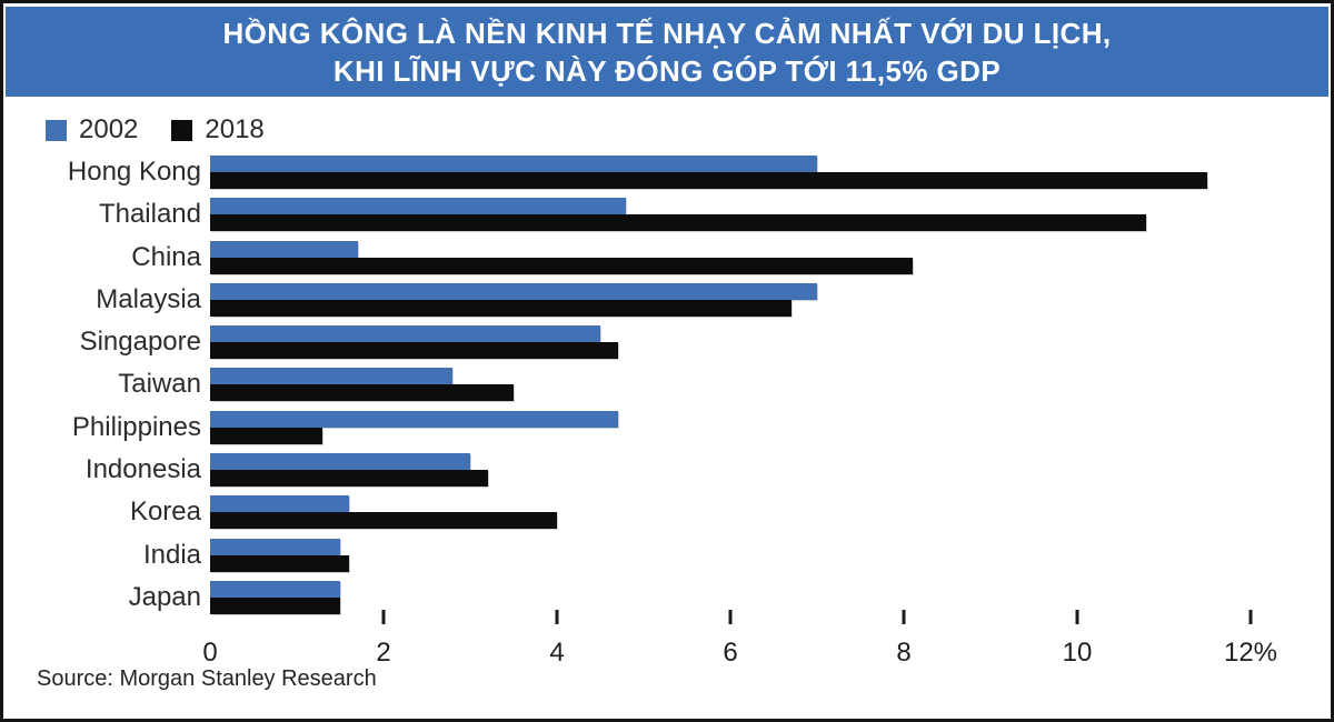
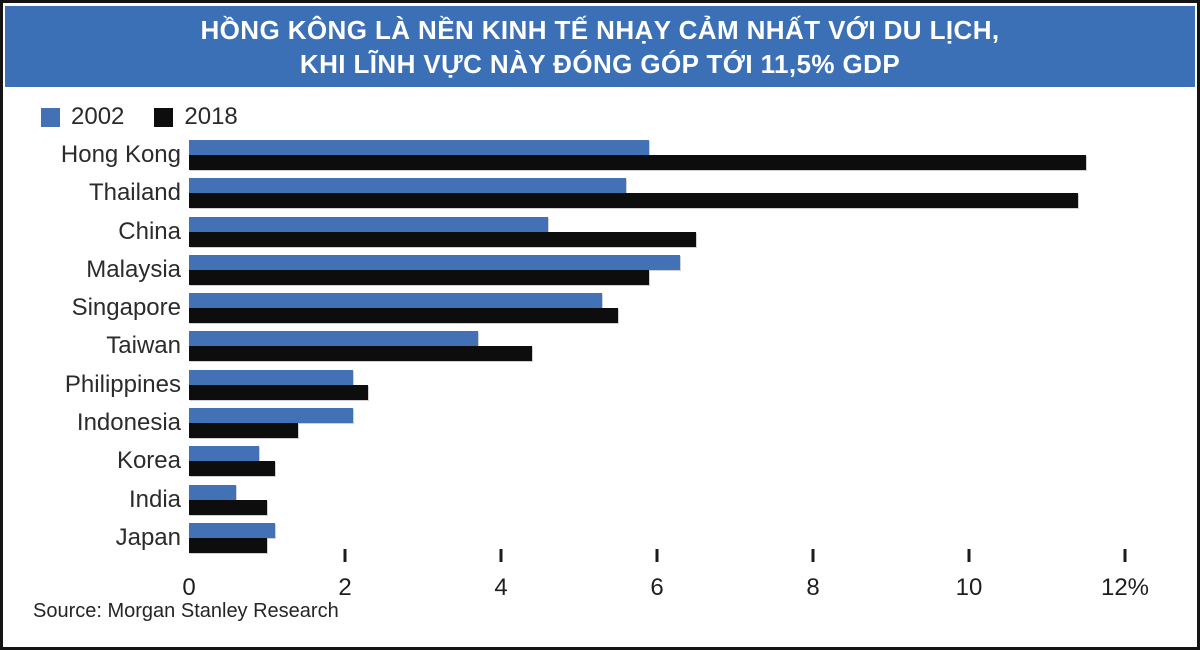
2002/Hong Kong: 7.0% -> 5.9%
2002/Thailand: 4.8% -> 5.6%
2018/Thailand: 10.8% -> 11.4%
2002/China: 1.7% -> 4.6%
2018/China: 8.1% -> 6.5%
2002/Malaysia: 7.0% -> 6.3%
2018/Malaysia: 6.7% -> 5.9%
2002/Singapore: 4.5% -> 5.3%
2018/Singapore: 4.7% -> 5.5%
2002/Taiwan: 2.8% -> 3.7%
2018/Taiwan: 3.5% -> 4.4%
2002/Philippines: 4.7% -> 2.1%
2018/Philippines: 1.3% -> 2.3%
2002/Indonesia: 3.0% -> 2.1%
2018/Indonesia: 3.2% -> 1.4%
2002/Korea: 1.6% -> 0.9%
2018/Korea: 4.0% -> 1.1%
2002/India: 1.5% -> 0.6%
2018/India: 1.6% -> 1.0%
2002/Japan: 1.5% -> 1.1%
2018/Japan: 1.5% -> 1.0%
